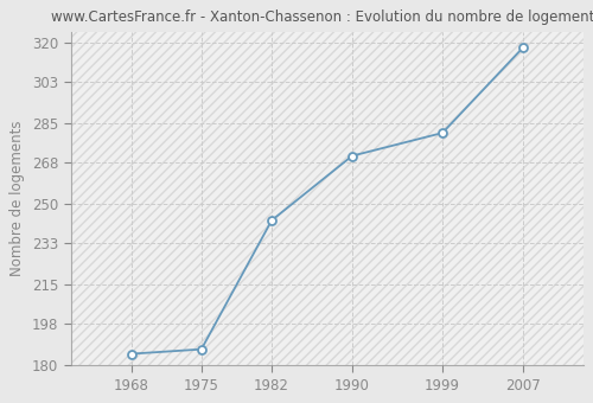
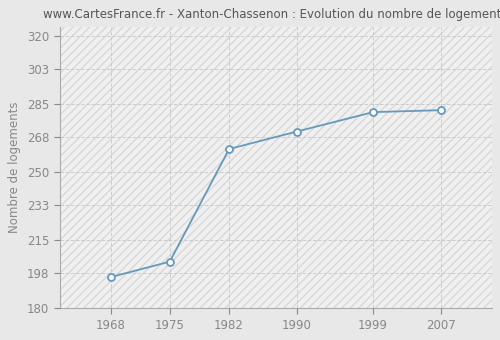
1968: 185 -> 196
1975: 187 -> 204
1982: 243 -> 262
2007: 318 -> 282
